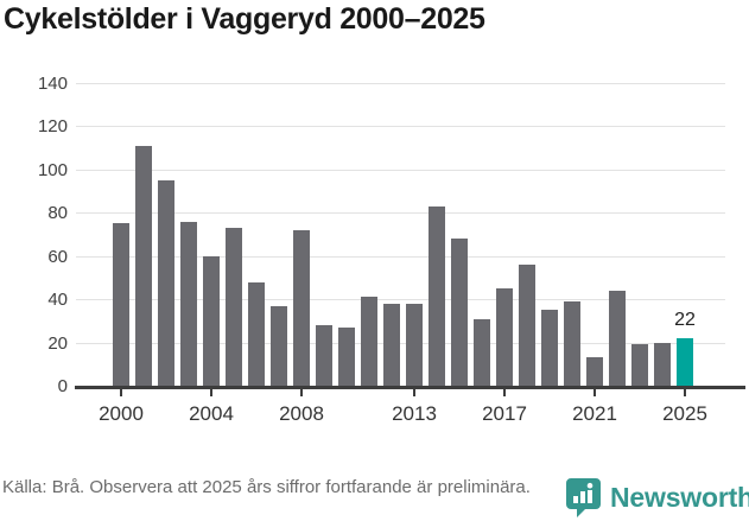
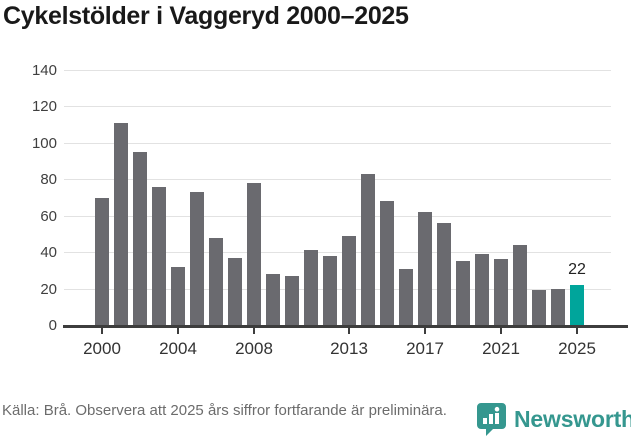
2000: 75 -> 70
2004: 60 -> 32
2008: 72 -> 78
2013: 38 -> 49
2017: 45 -> 62
2021: 13 -> 36
